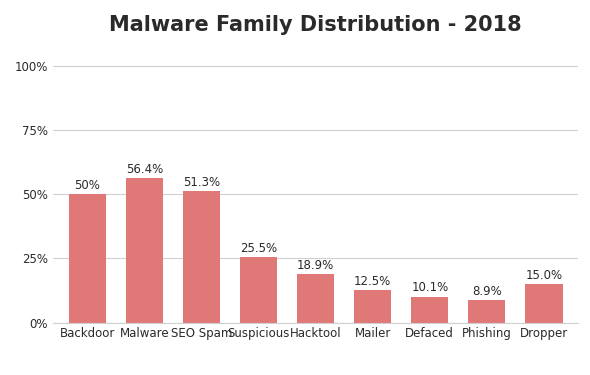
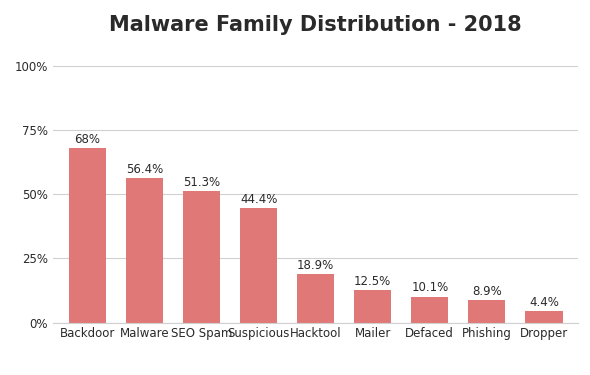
Backdoor: 50% -> 68%
Suspicious: 25.5% -> 44.4%
Dropper: 15.0% -> 4.4%
